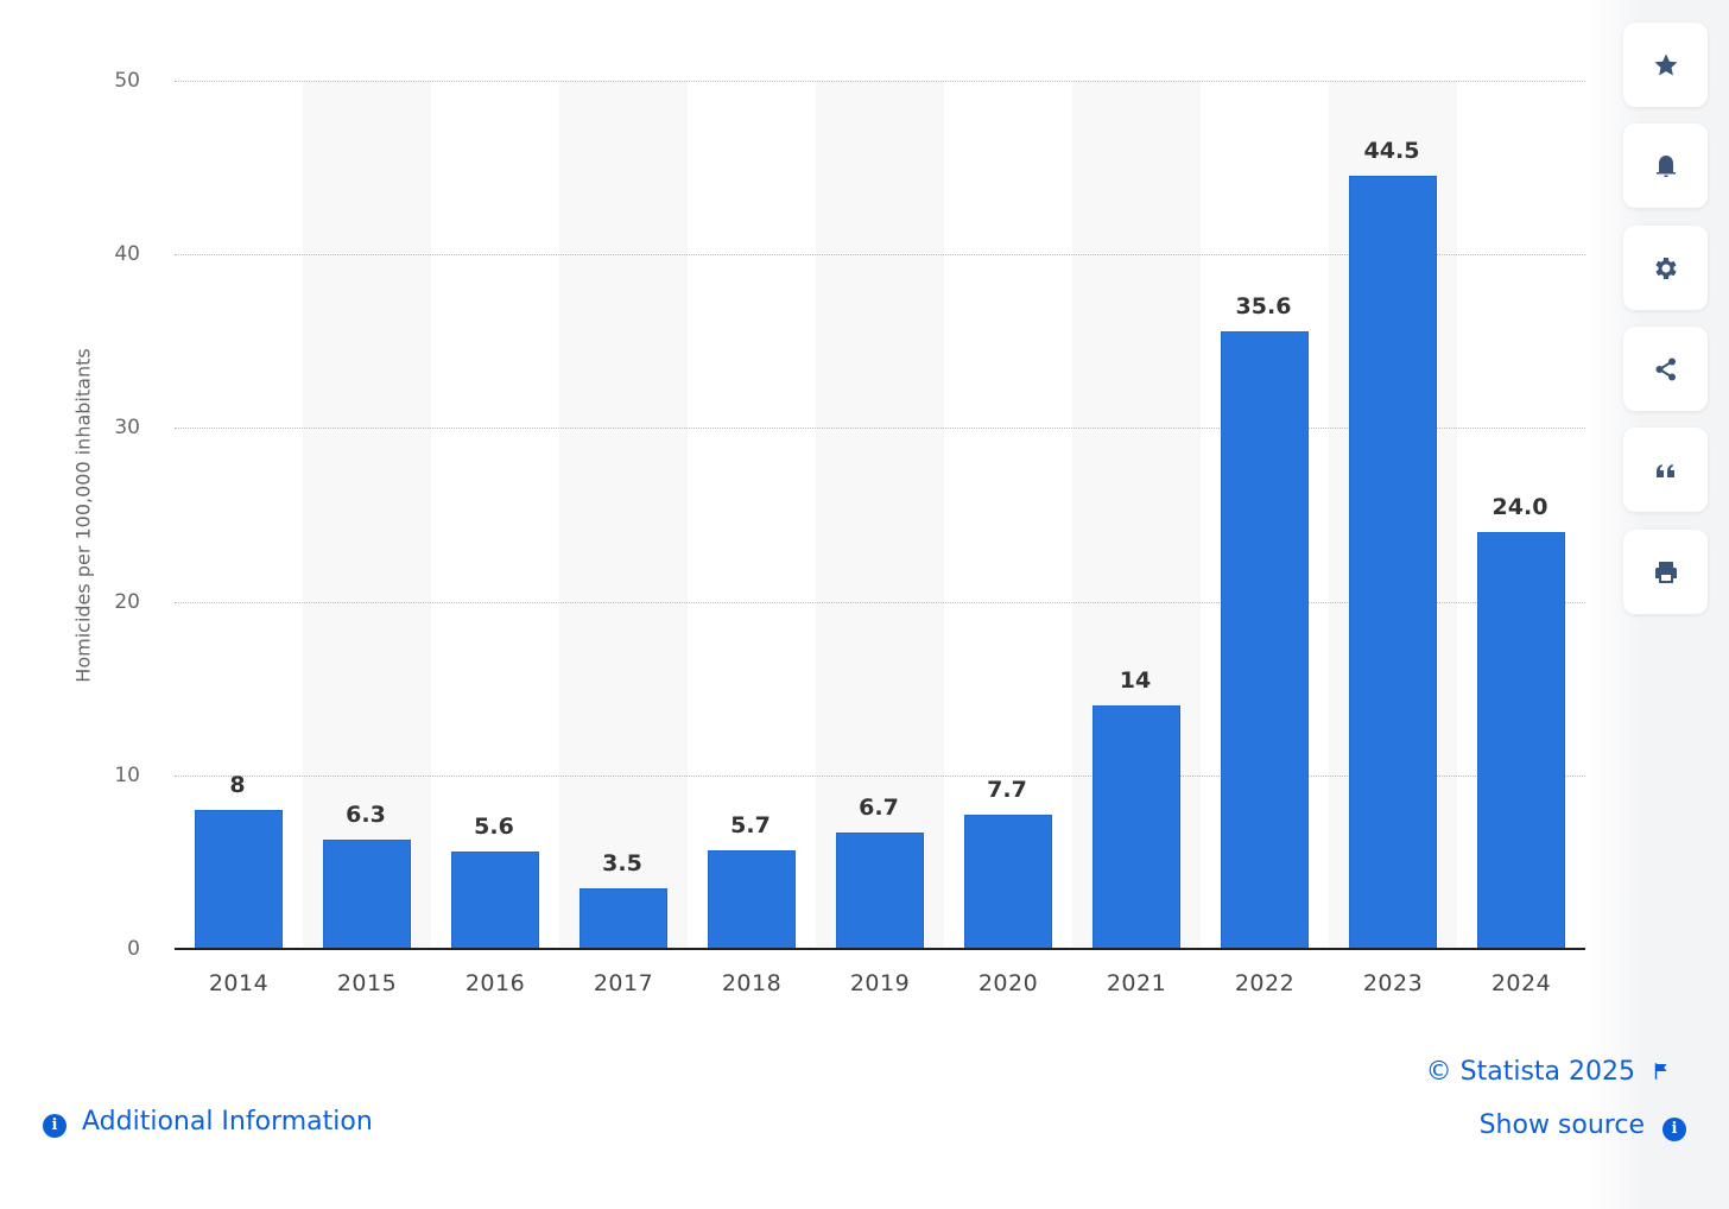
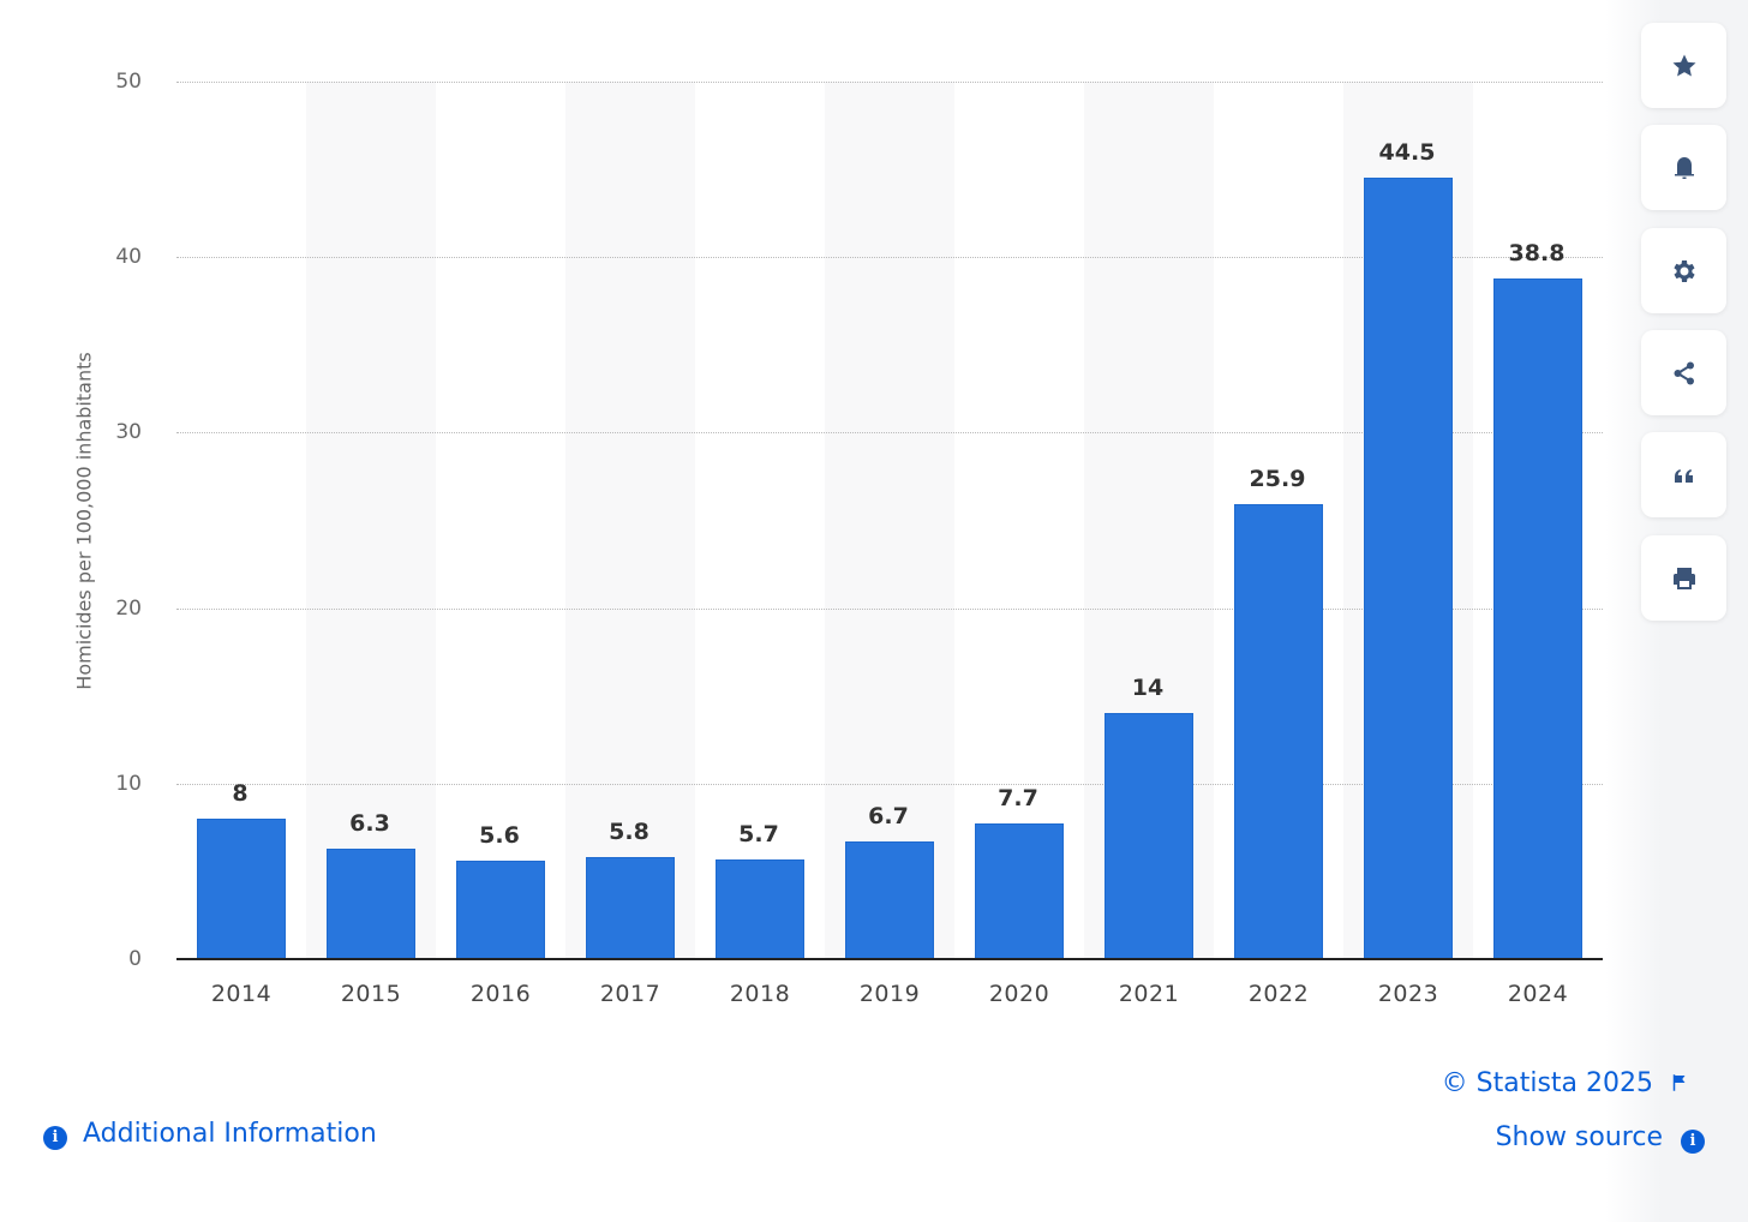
2017: 3.5 -> 5.8
2022: 35.6 -> 25.9
2024: 24.0 -> 38.8
